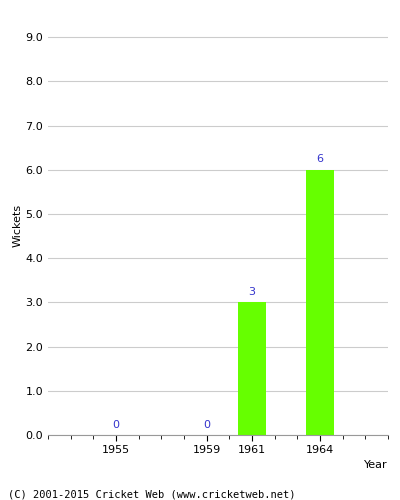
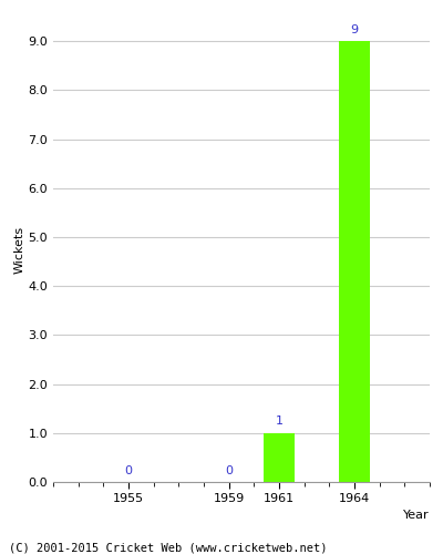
1961: 3 -> 1
1964: 6 -> 9
